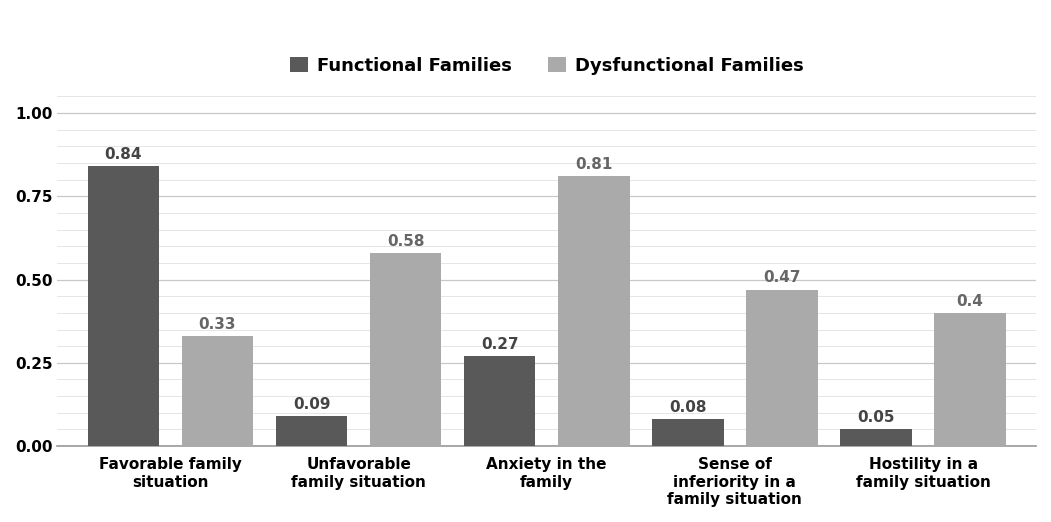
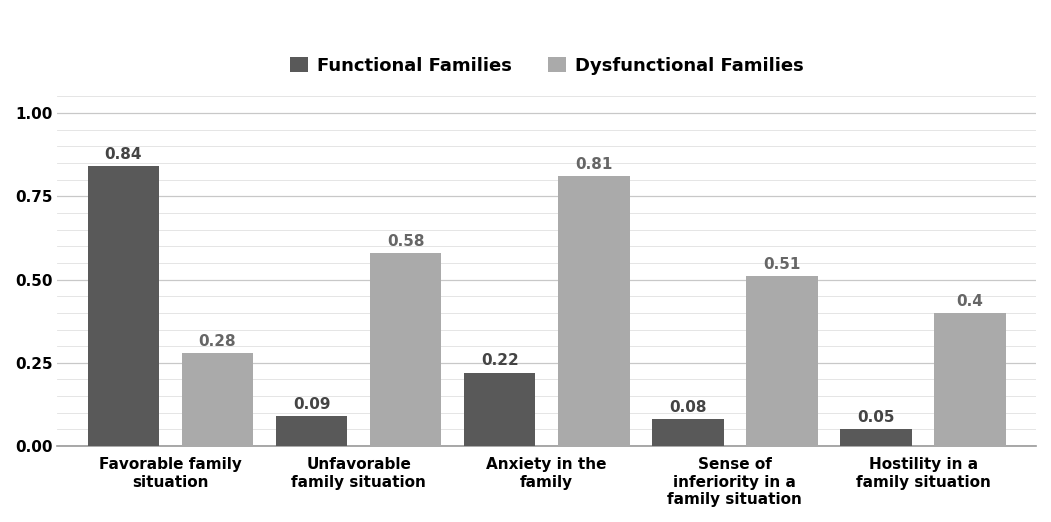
Dysfunctional Families/Favorable family situation: 0.33 -> 0.28
Functional Families/Anxiety in the family: 0.27 -> 0.22
Dysfunctional Families/Sense of inferiority in a family situation: 0.47 -> 0.51
